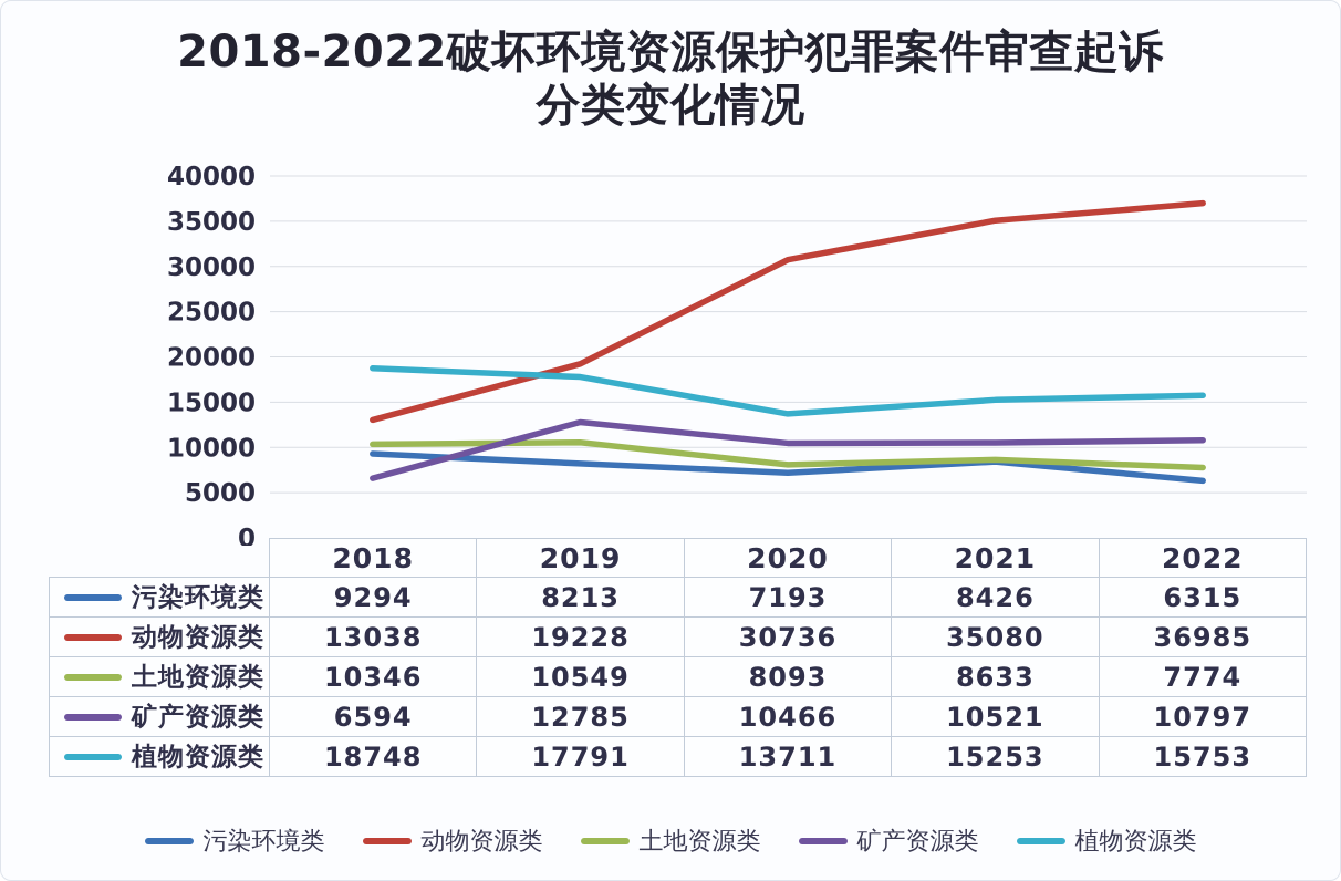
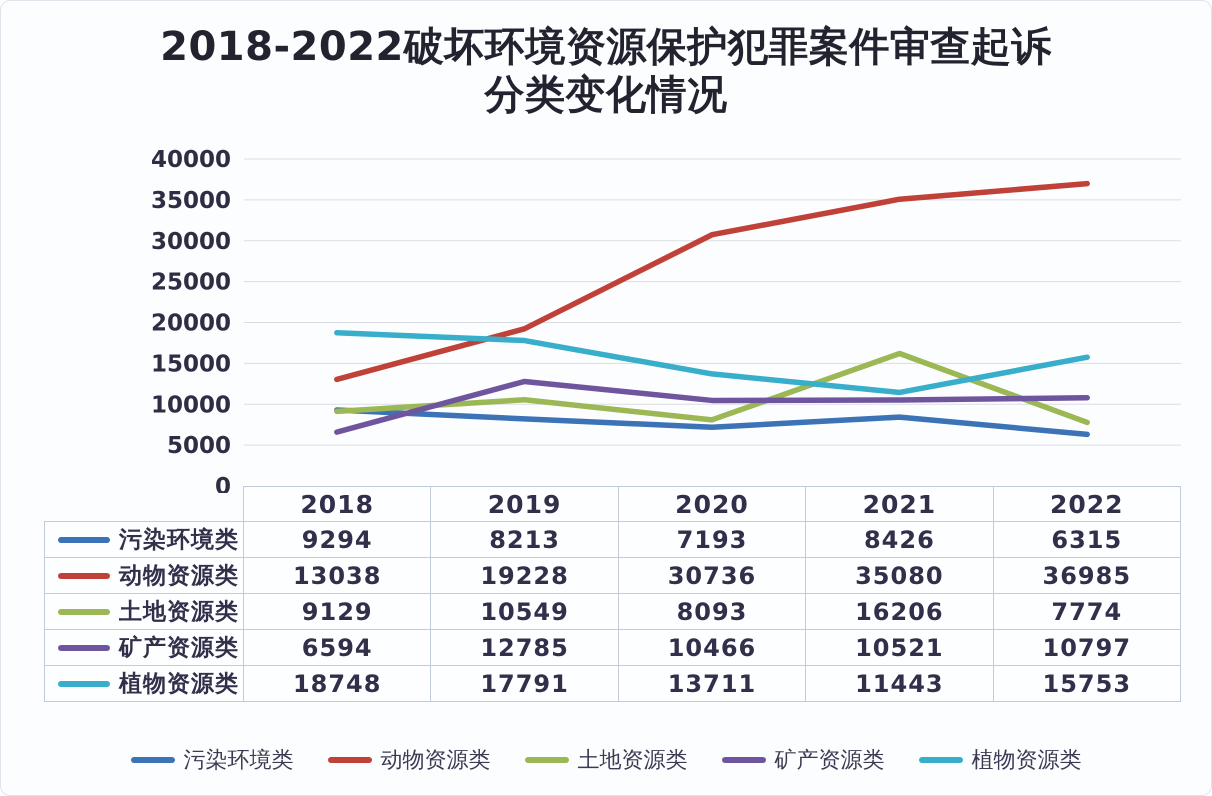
土地资源类/2018: 10346 -> 9129
土地资源类/2021: 8633 -> 16206
植物资源类/2021: 15253 -> 11443
